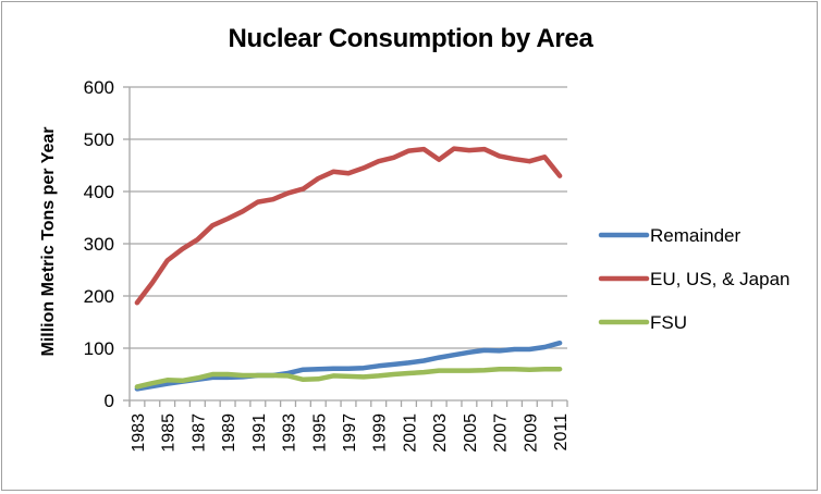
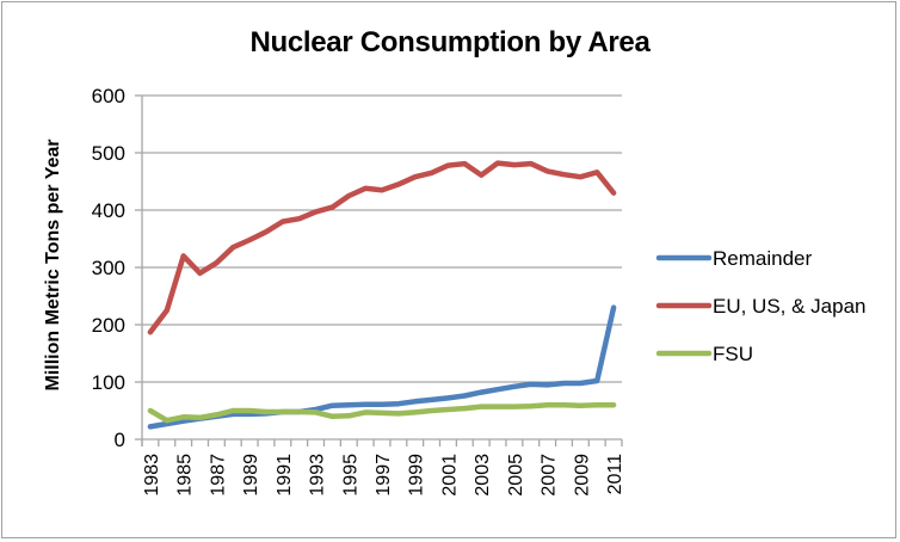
FSU/1983: 30 -> 50
EU, US, & Japan/1985: 270 -> 320
Remainder/2011: 110 -> 230
